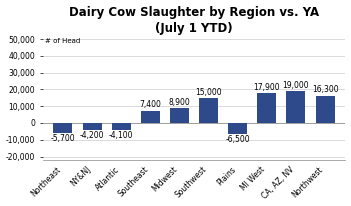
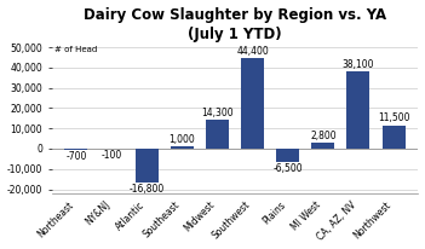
Northeast: -5,700 -> -700
NY&NJ: -4,200 -> -100
Atlantic: -4,100 -> -16,800
Southeast: 7,400 -> 1,000
Midwest: 8,900 -> 14,300
Southwest: 15,000 -> 44,400
MI West: 17,900 -> 2,800
CA, AZ, NV: 19,000 -> 38,100
Northwest: 16,300 -> 11,500
